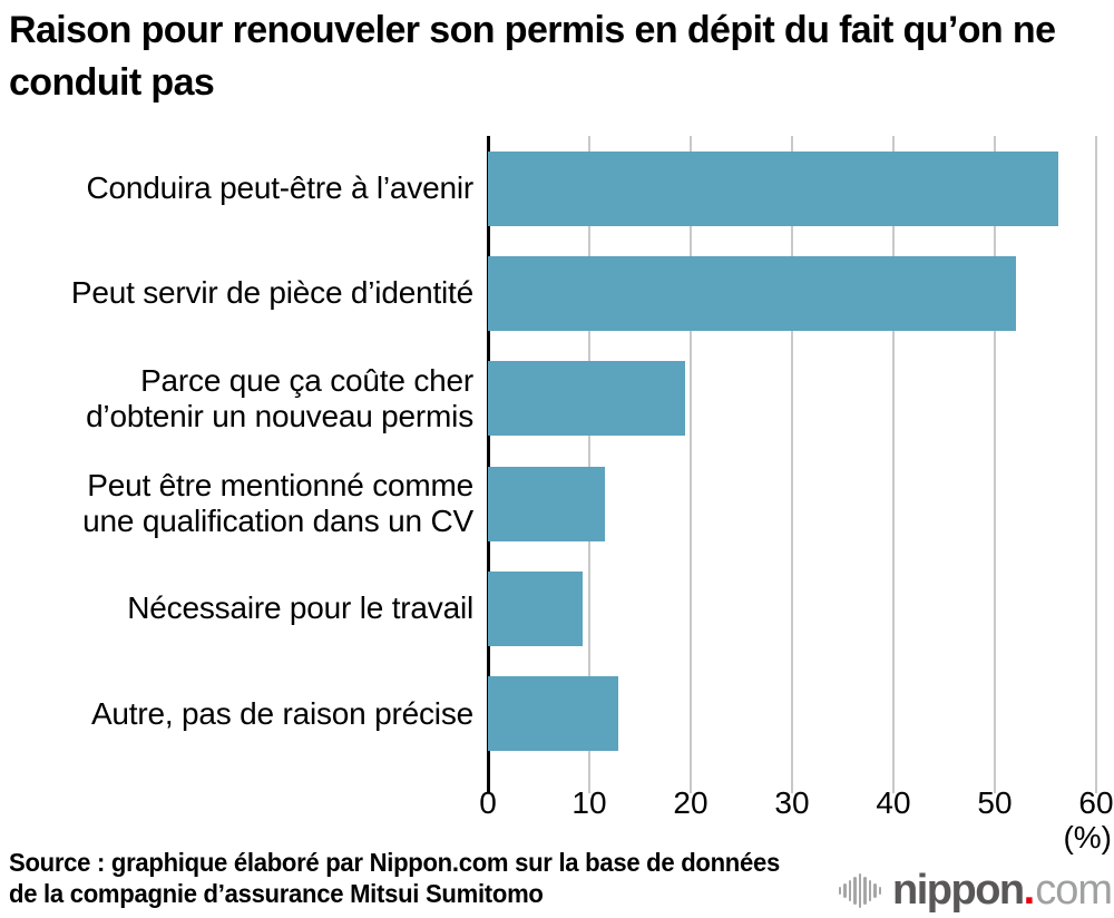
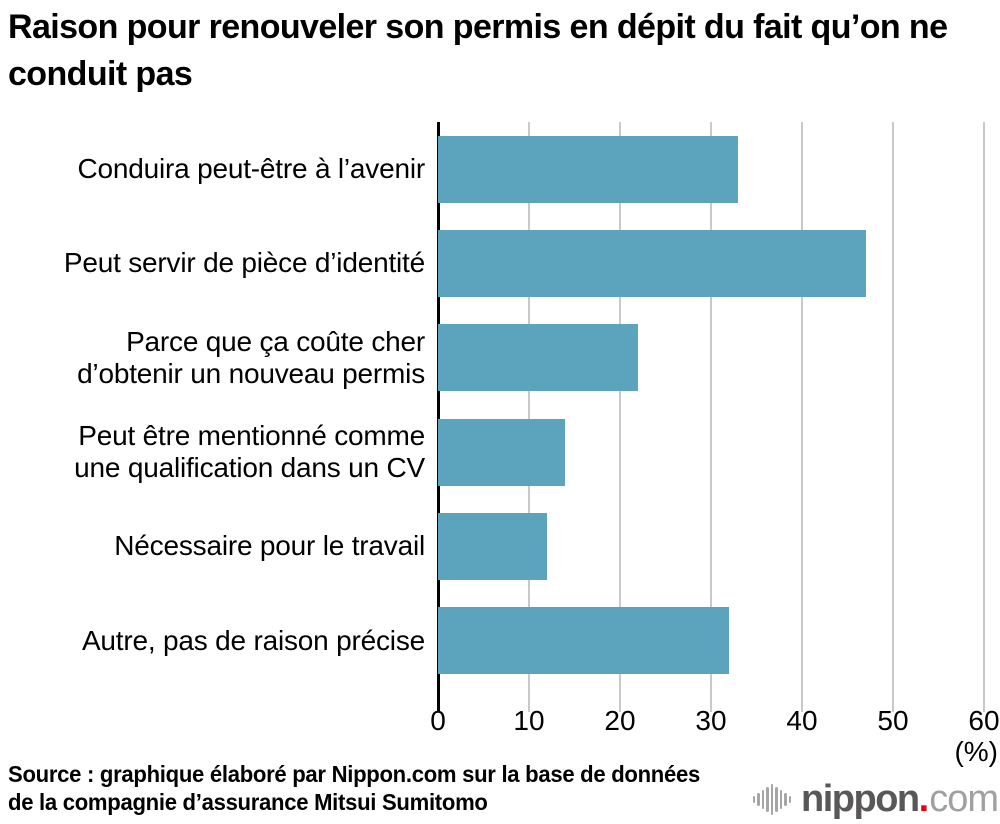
Conduira peut-être à l’avenir: 56 -> 33
Peut servir de pièce d’identité: 52 -> 47
Parce que ça coûte cher d’obtenir un nouveau permis: 20 -> 22
Peut être mentionné comme une qualification dans un CV: 12 -> 14
Nécessaire pour le travail: 9 -> 12
Autre, pas de raison précise: 13 -> 32
